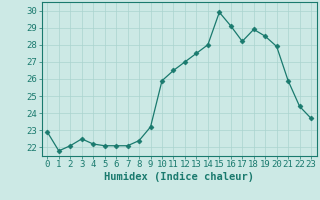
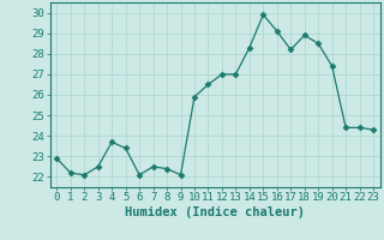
1: 21.8 -> 22.2
4: 22.2 -> 23.7
5: 22.1 -> 23.4
7: 22.1 -> 22.5
9: 23.2 -> 22.1
13: 27.5 -> 27.0
14: 28.0 -> 28.3
20: 27.9 -> 27.4
21: 25.9 -> 24.4
23: 23.7 -> 24.3
